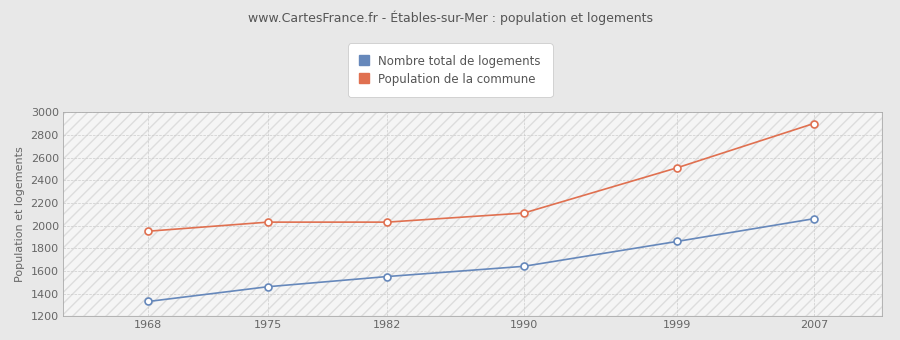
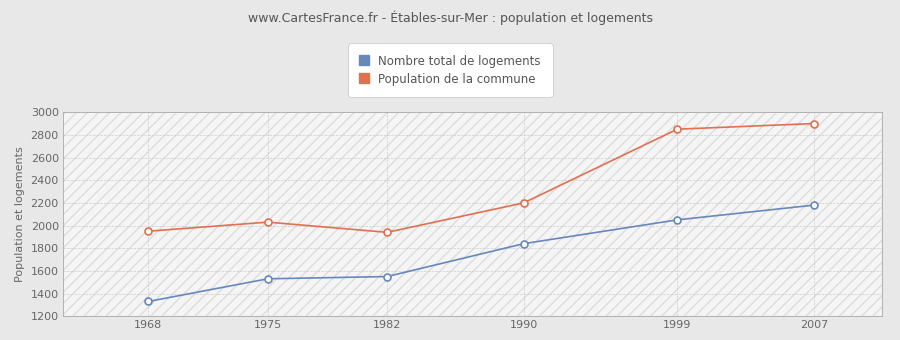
Nombre total de logements/1975: 1460 -> 1530
Population de la commune/1982: 2030 -> 1940
Nombre total de logements/1990: 1640 -> 1840
Population de la commune/1990: 2110 -> 2200
Nombre total de logements/1999: 1860 -> 2050
Population de la commune/1999: 2510 -> 2850
Nombre total de logements/2007: 2060 -> 2180
